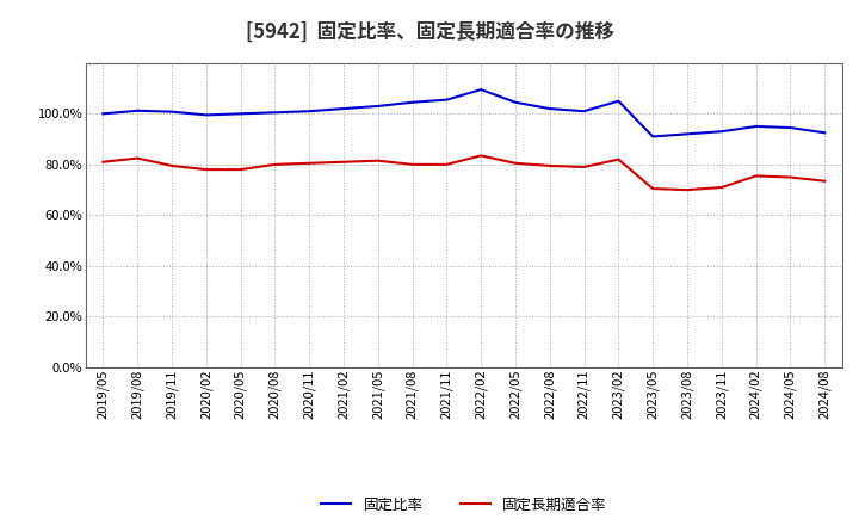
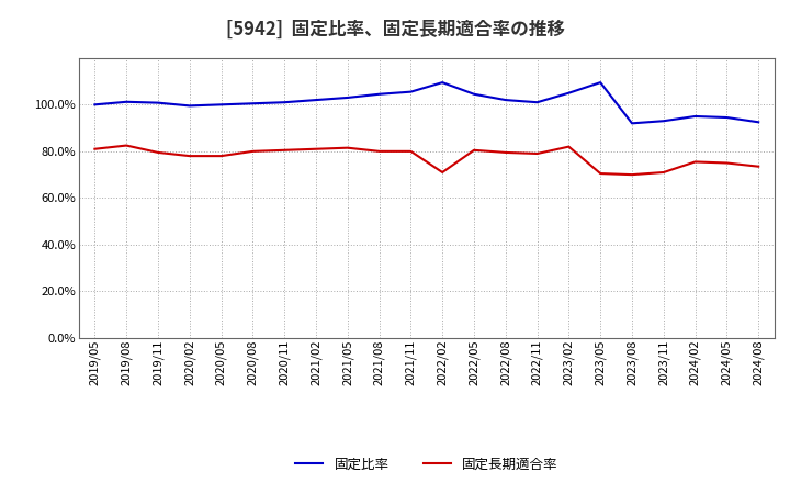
固定長期適合率/2022/02: 83.5% -> 71.0%
固定比率/2023/05: 91.0% -> 109.5%
